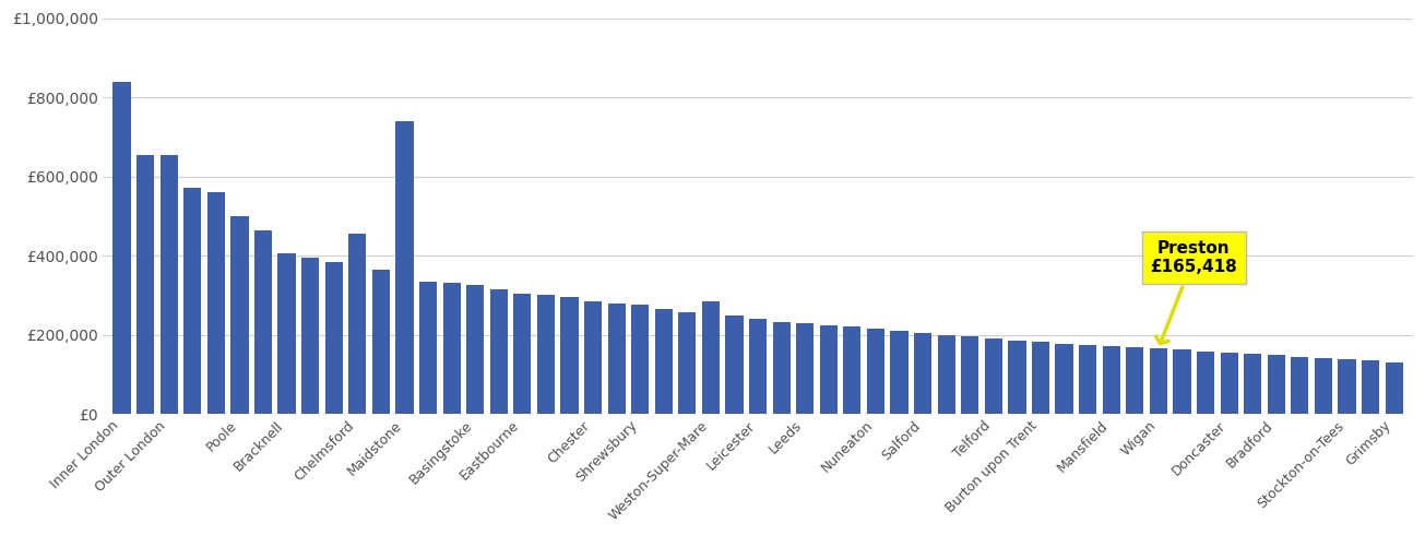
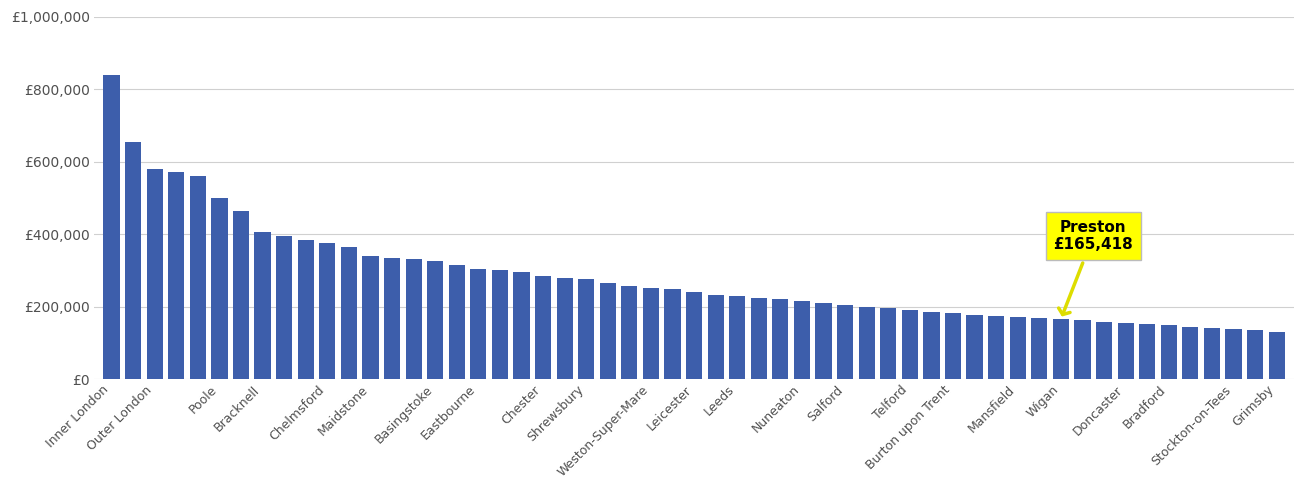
Outer London: £655,000 -> £580,000
Chelmsford: £455,000 -> £375,000
Maidstone: £740,000 -> £340,000
Weston-Super-Mare: £285,000 -> £252,000
